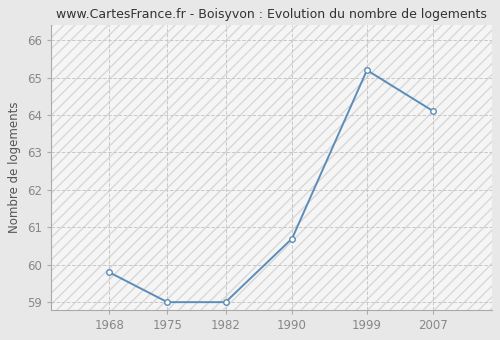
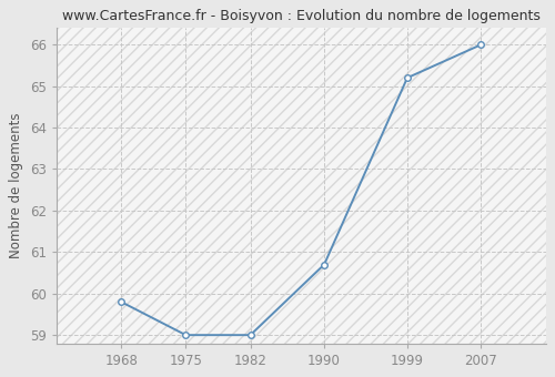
2007: 64.1 -> 66.0
